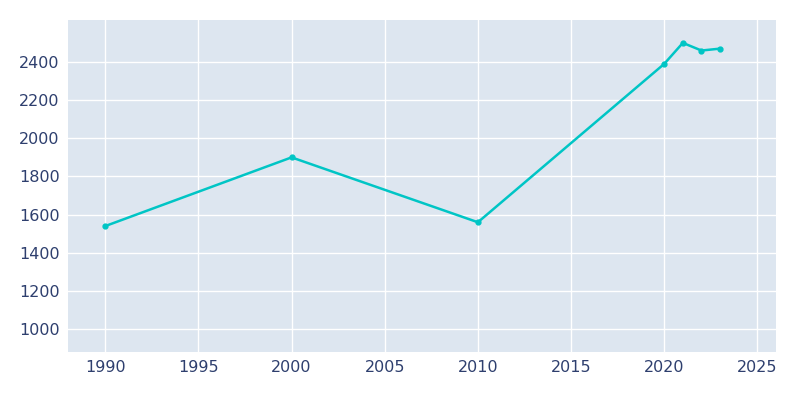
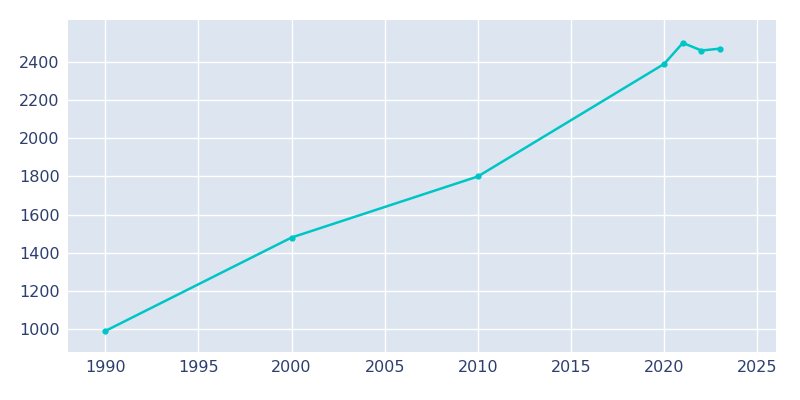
1990: 1540 -> 990
2000: 1900 -> 1480
2010: 1560 -> 1800
